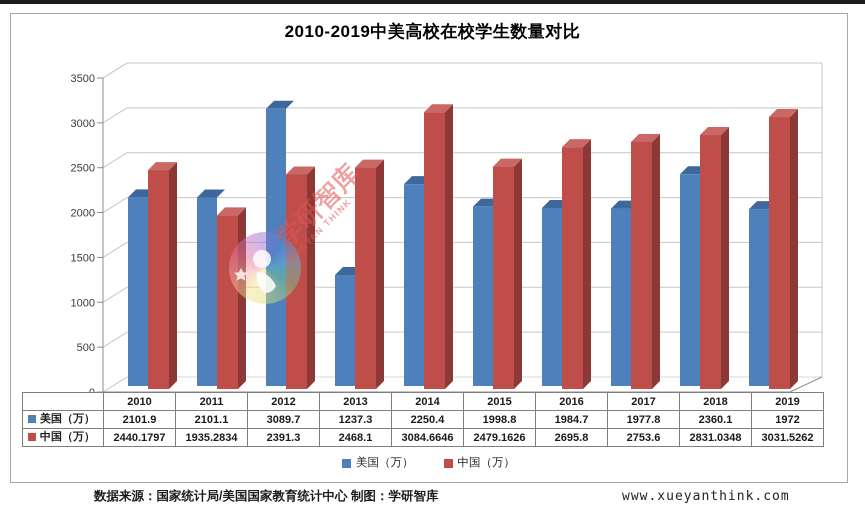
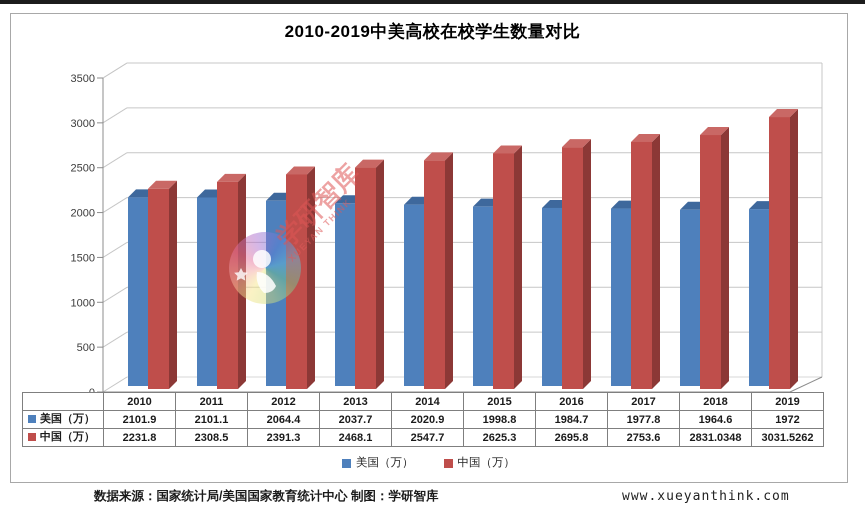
中国（万）/2010: 2440.1797 -> 2231.8
中国（万）/2011: 1935.2834 -> 2308.5
美国（万）/2012: 3089.7 -> 2064.4
美国（万）/2013: 1237.3 -> 2037.7
美国（万）/2014: 2250.4 -> 2020.9
中国（万）/2014: 3084.6646 -> 2547.7
中国（万）/2015: 2479.1626 -> 2625.3
美国（万）/2018: 2360.1 -> 1964.6
